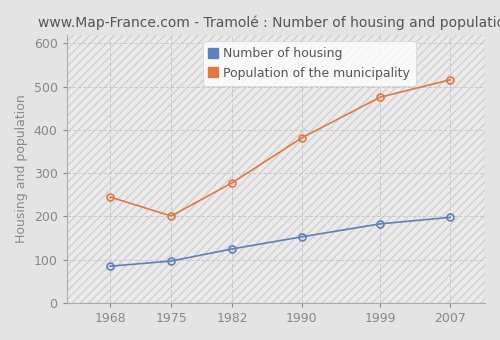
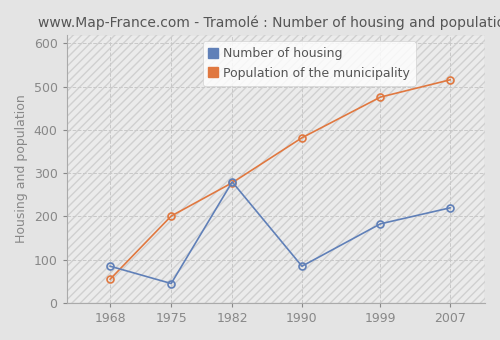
Population of the municipality/1968: 245 -> 55
Number of housing/1975: 97 -> 45
Number of housing/1982: 125 -> 280
Number of housing/1990: 153 -> 85
Number of housing/2007: 198 -> 220
